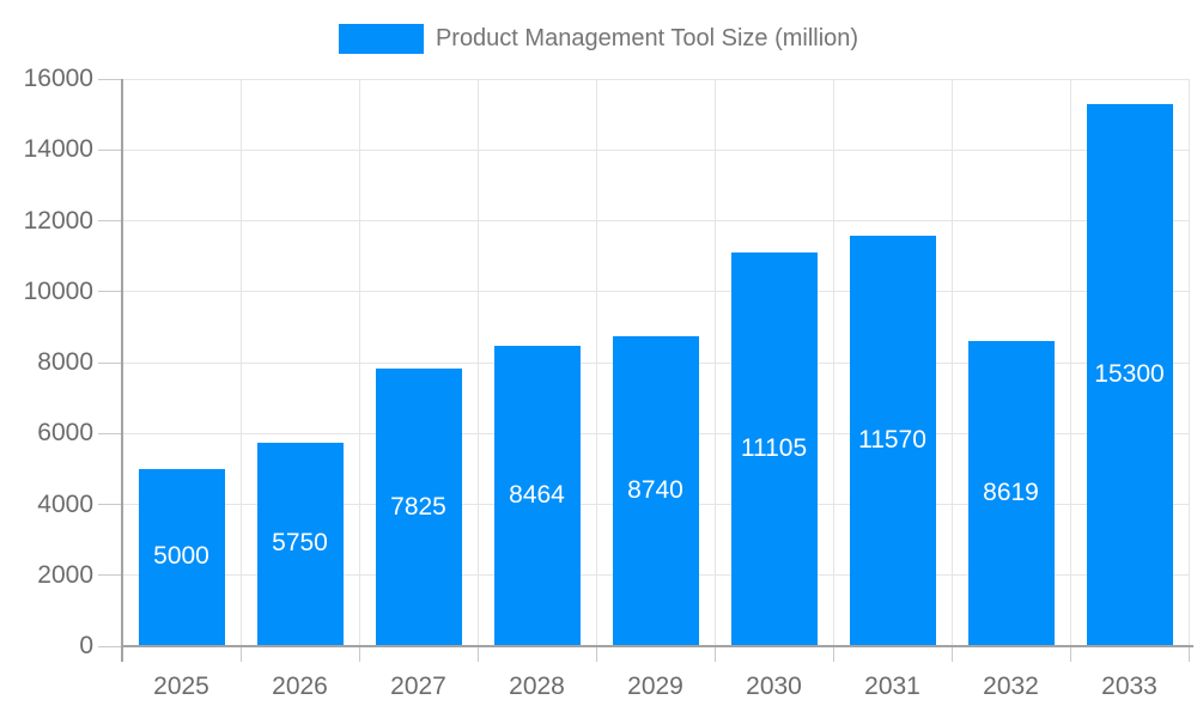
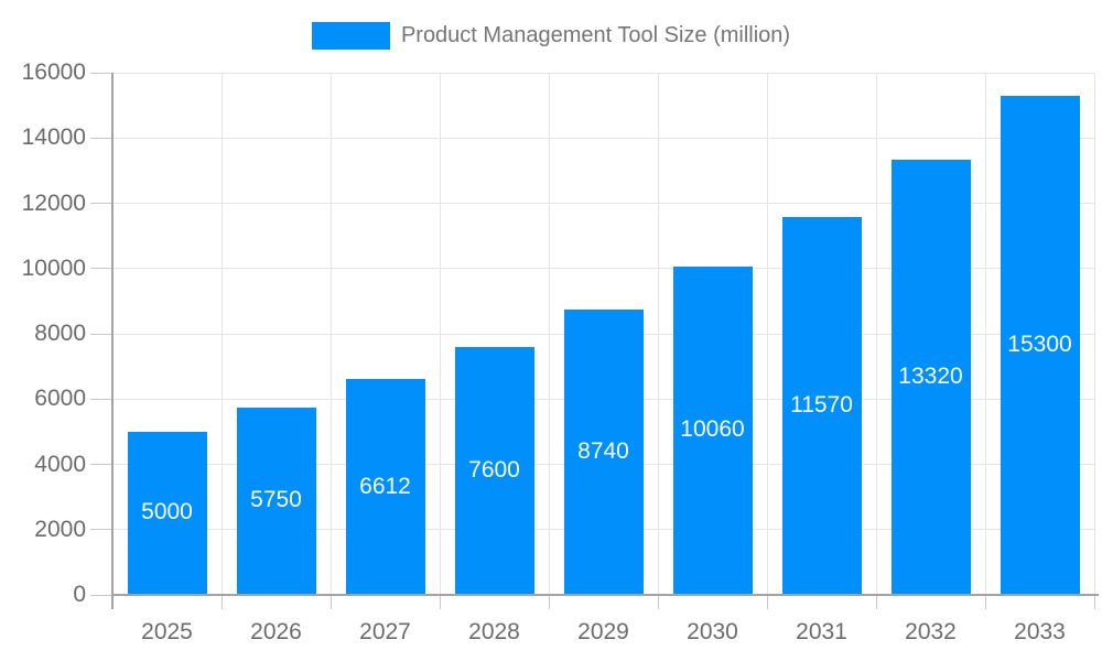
2027: 7825 -> 6612
2028: 8464 -> 7600
2030: 11105 -> 10060
2032: 8619 -> 13320
